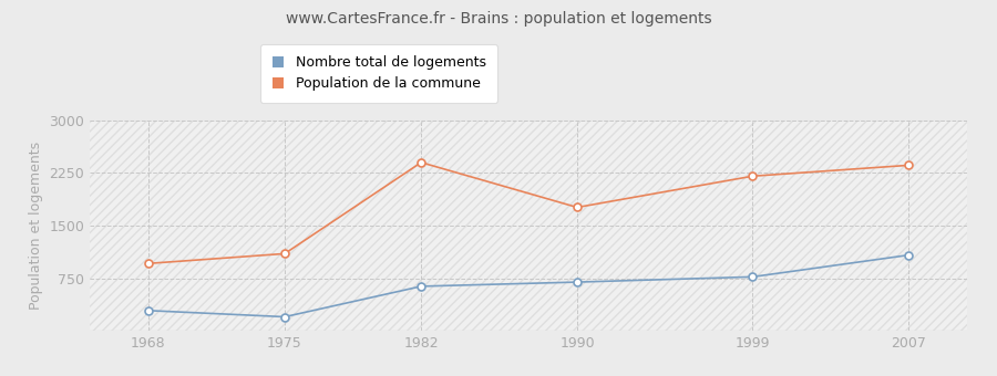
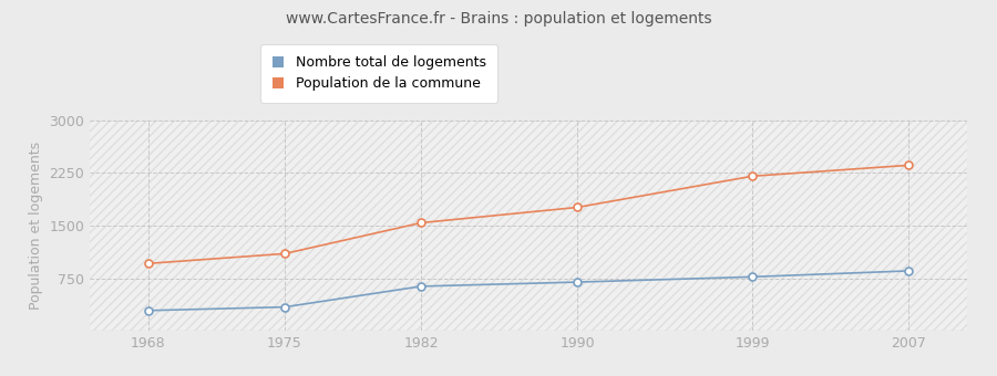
Nombre total de logements/1975: 200 -> 340
Population de la commune/1982: 2400 -> 1540
Nombre total de logements/2007: 1080 -> 860
